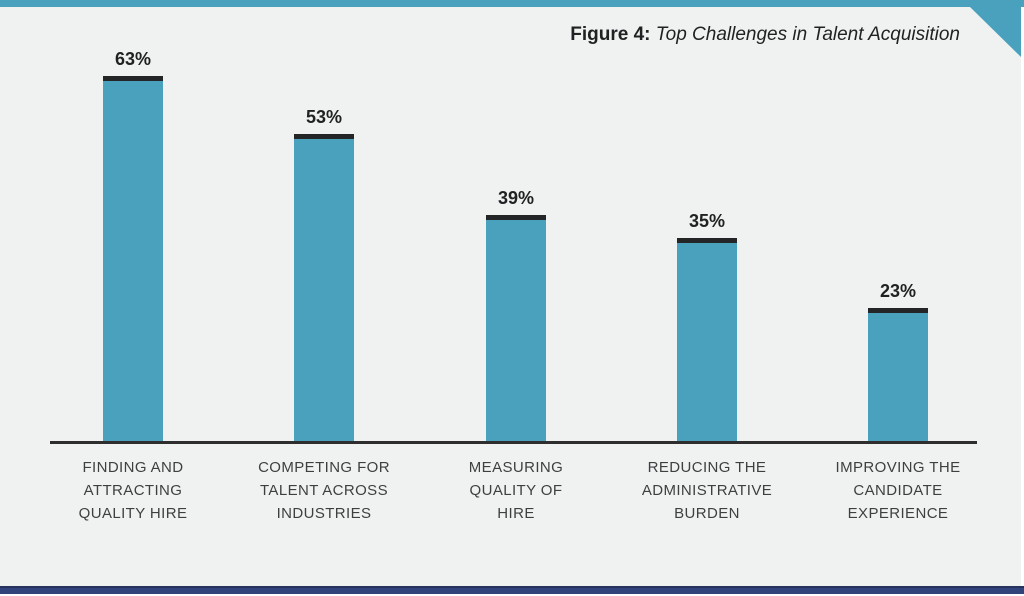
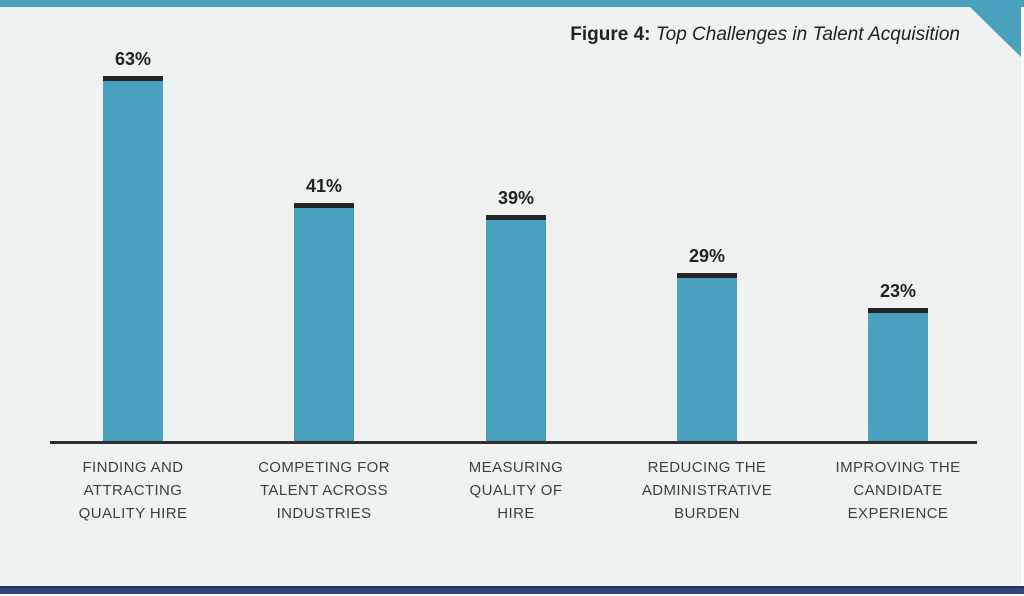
COMPETING FOR TALENT ACROSS INDUSTRIES: 53% -> 41%
REDUCING THE ADMINISTRATIVE BURDEN: 35% -> 29%
